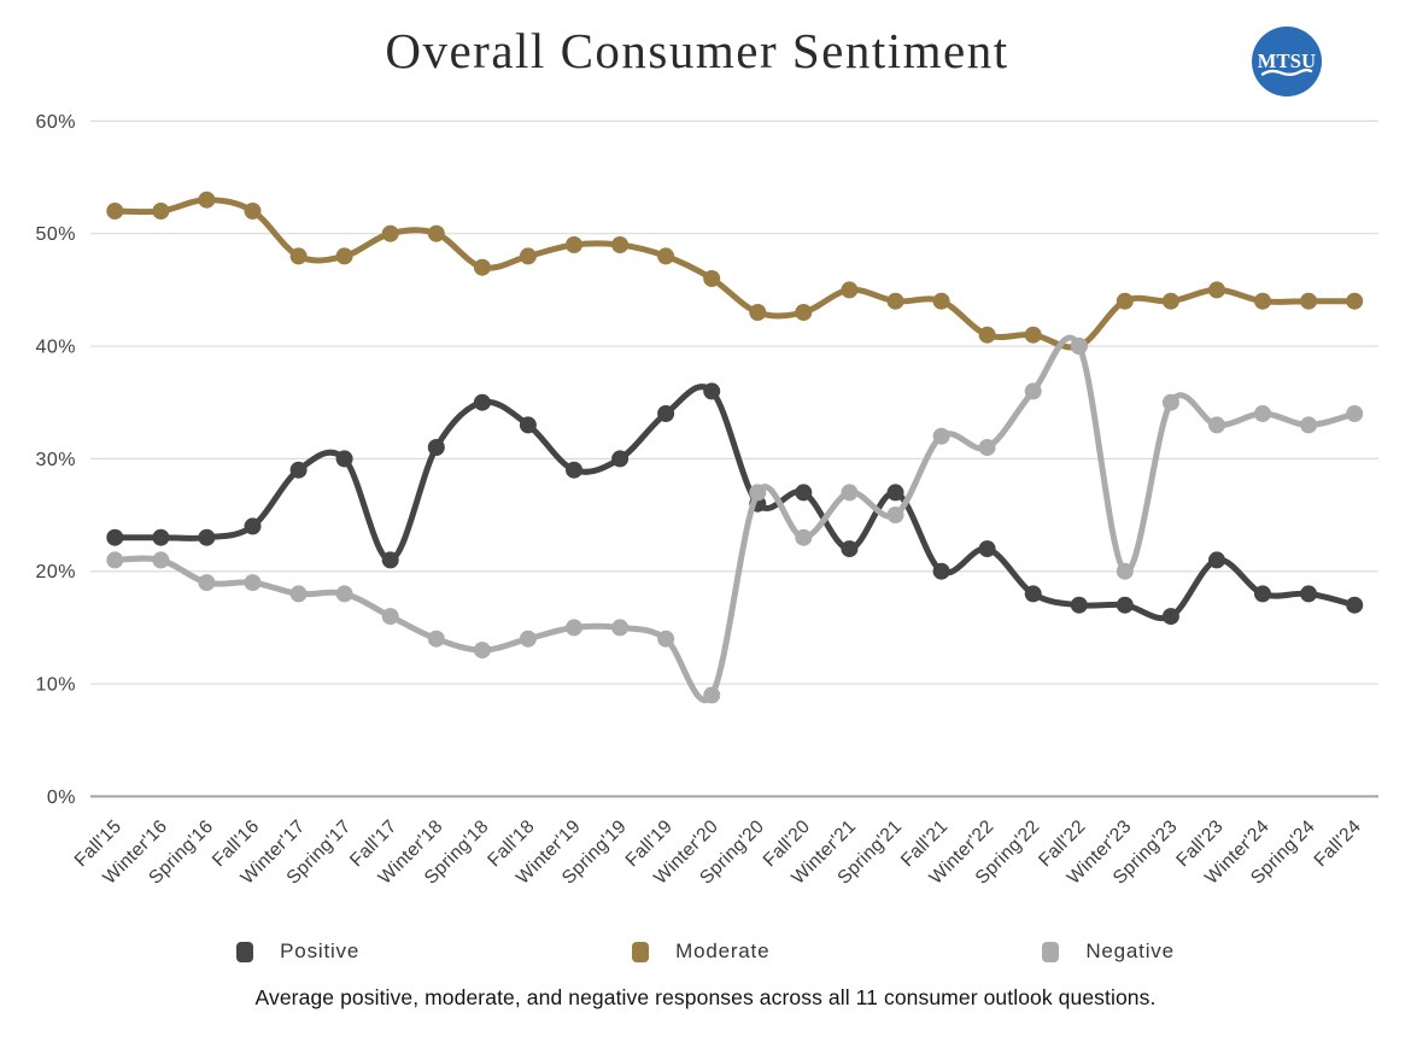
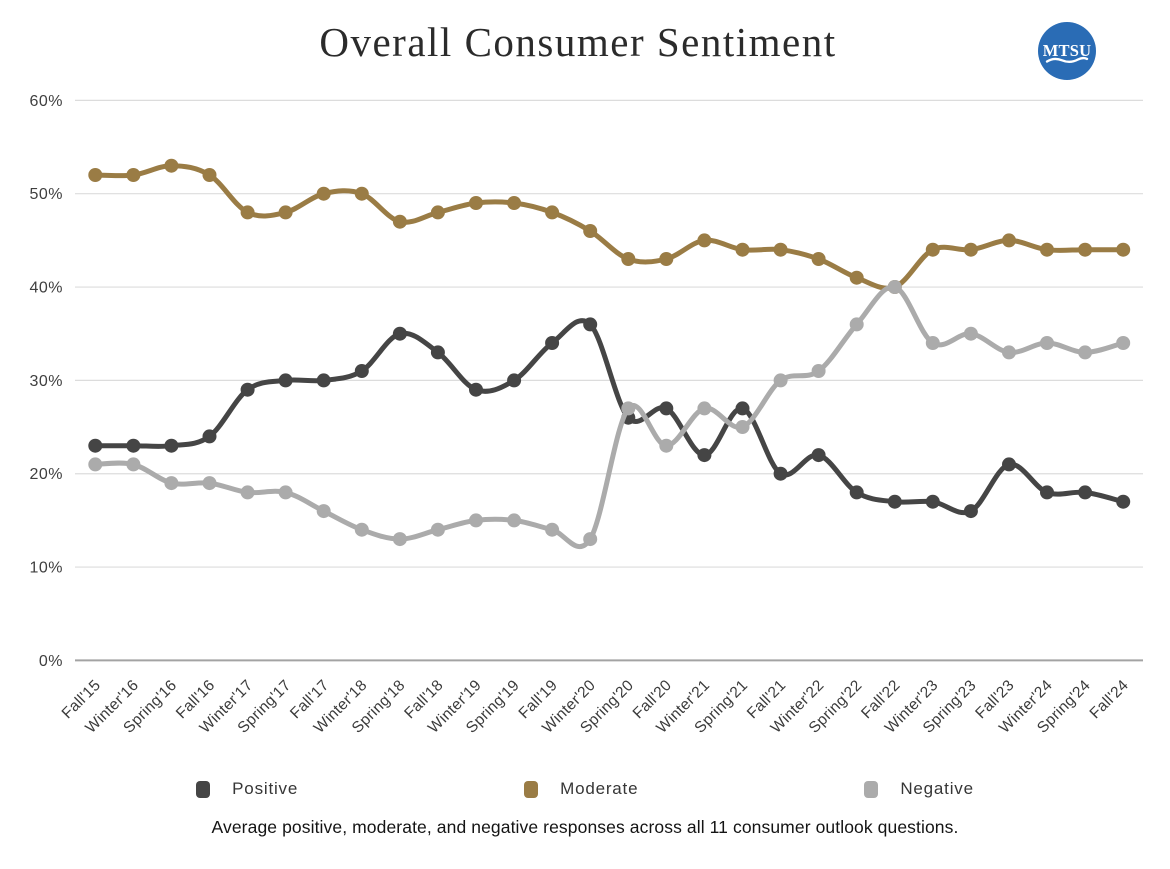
Positive/Fall'17: 21% -> 30%
Negative/Winter'20: 9% -> 13%
Negative/Fall'21: 32% -> 30%
Moderate/Winter'22: 41% -> 43%
Negative/Winter'23: 20% -> 34%
